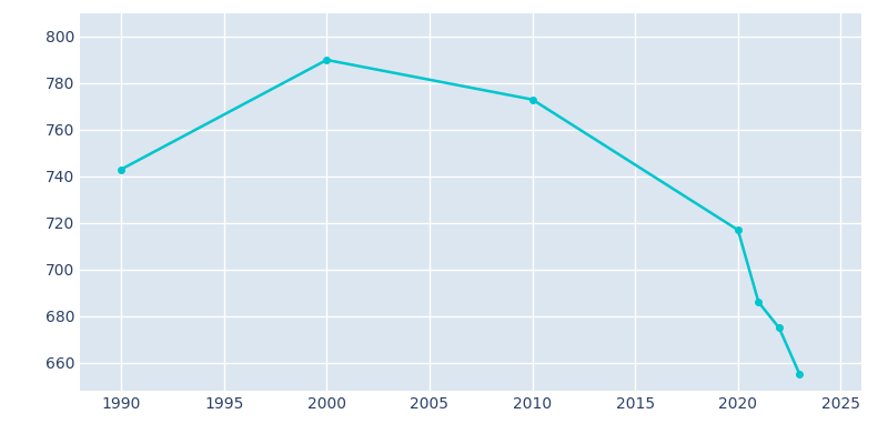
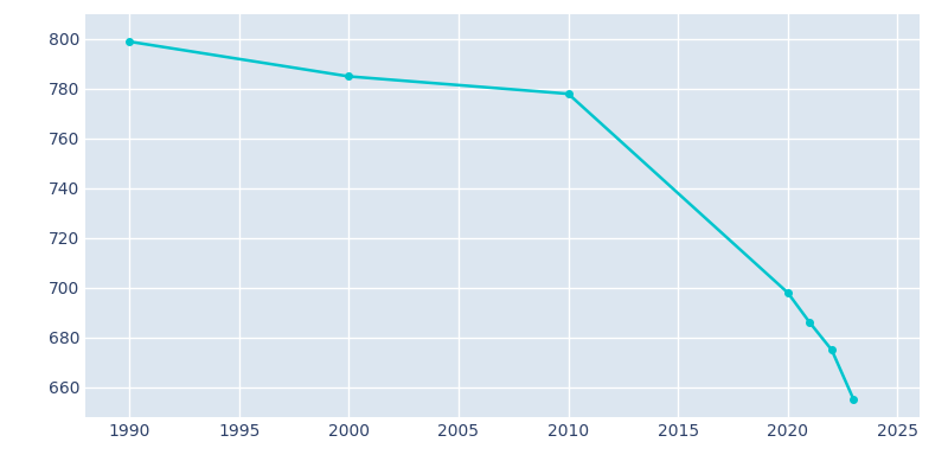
1990: 743 -> 799
2000: 790 -> 785
2010: 773 -> 778
2020: 717 -> 698
